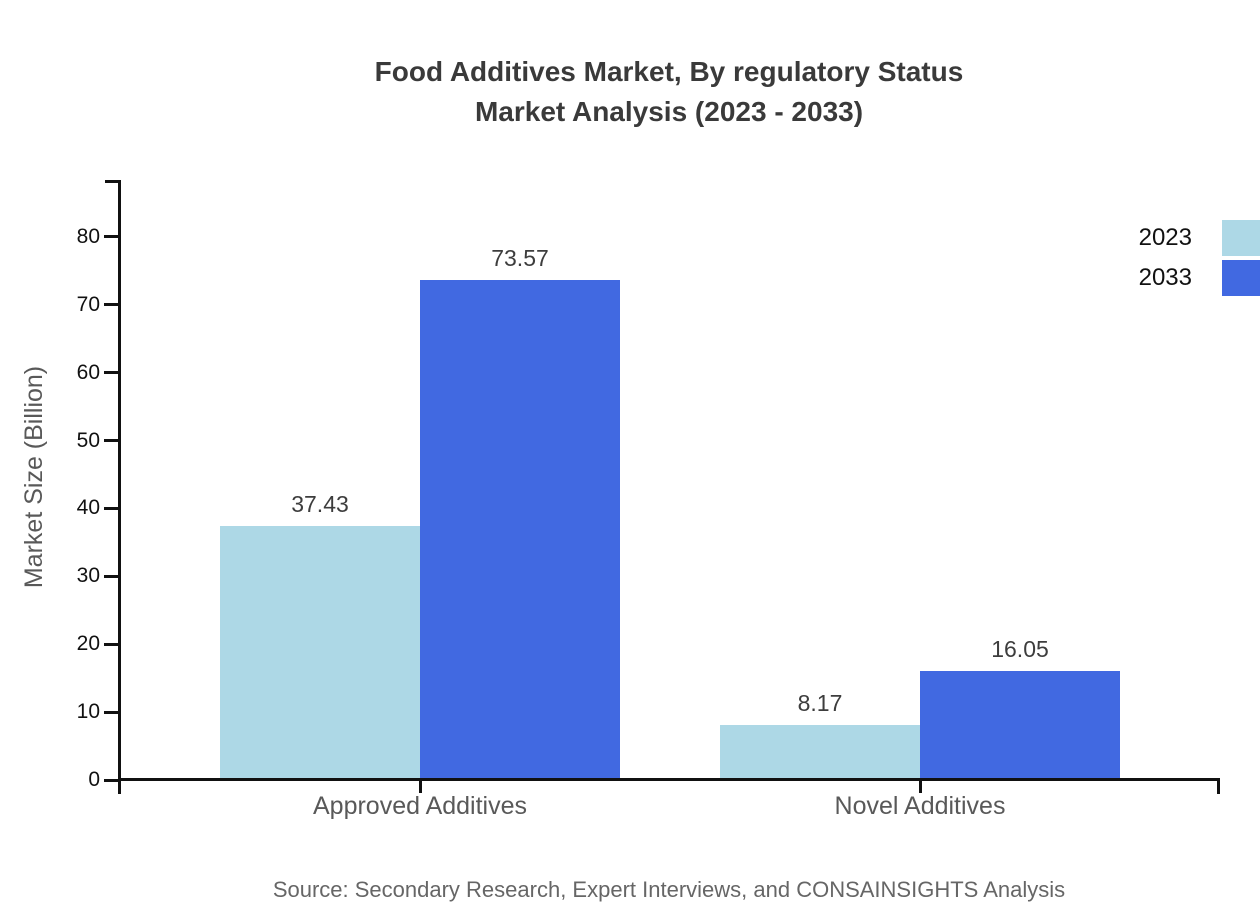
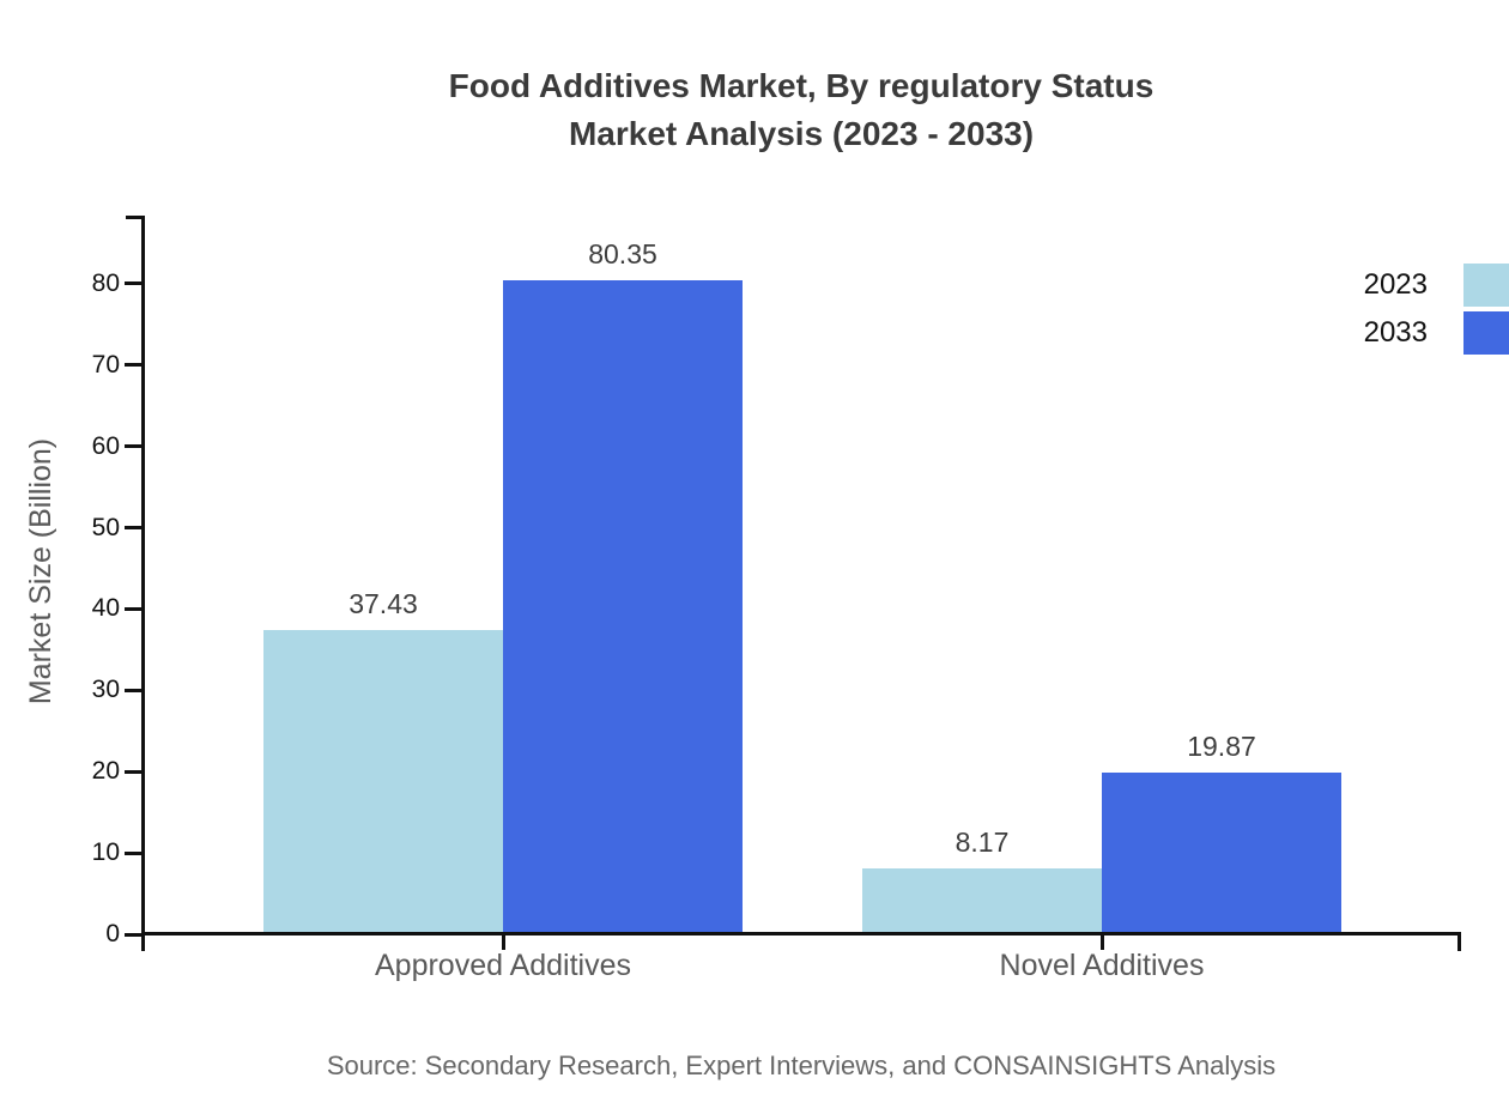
2033/Approved Additives: 73.57 -> 80.35
2033/Novel Additives: 16.05 -> 19.87
